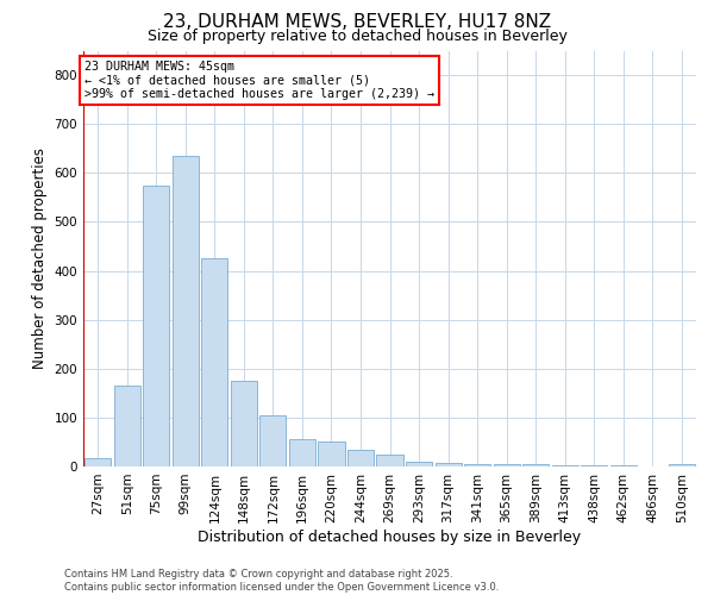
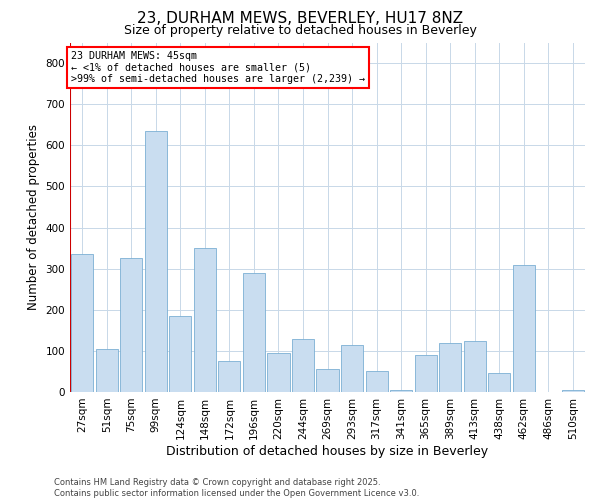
27sqm: 17 -> 335
51sqm: 165 -> 105
75sqm: 575 -> 325
124sqm: 425 -> 185
148sqm: 175 -> 350
172sqm: 105 -> 75
196sqm: 55 -> 290
220sqm: 50 -> 95
244sqm: 35 -> 130
269sqm: 25 -> 55
293sqm: 10 -> 115
317sqm: 8 -> 50
365sqm: 4 -> 90
389sqm: 4 -> 120
413sqm: 3 -> 125
438sqm: 2 -> 45
462sqm: 2 -> 310
